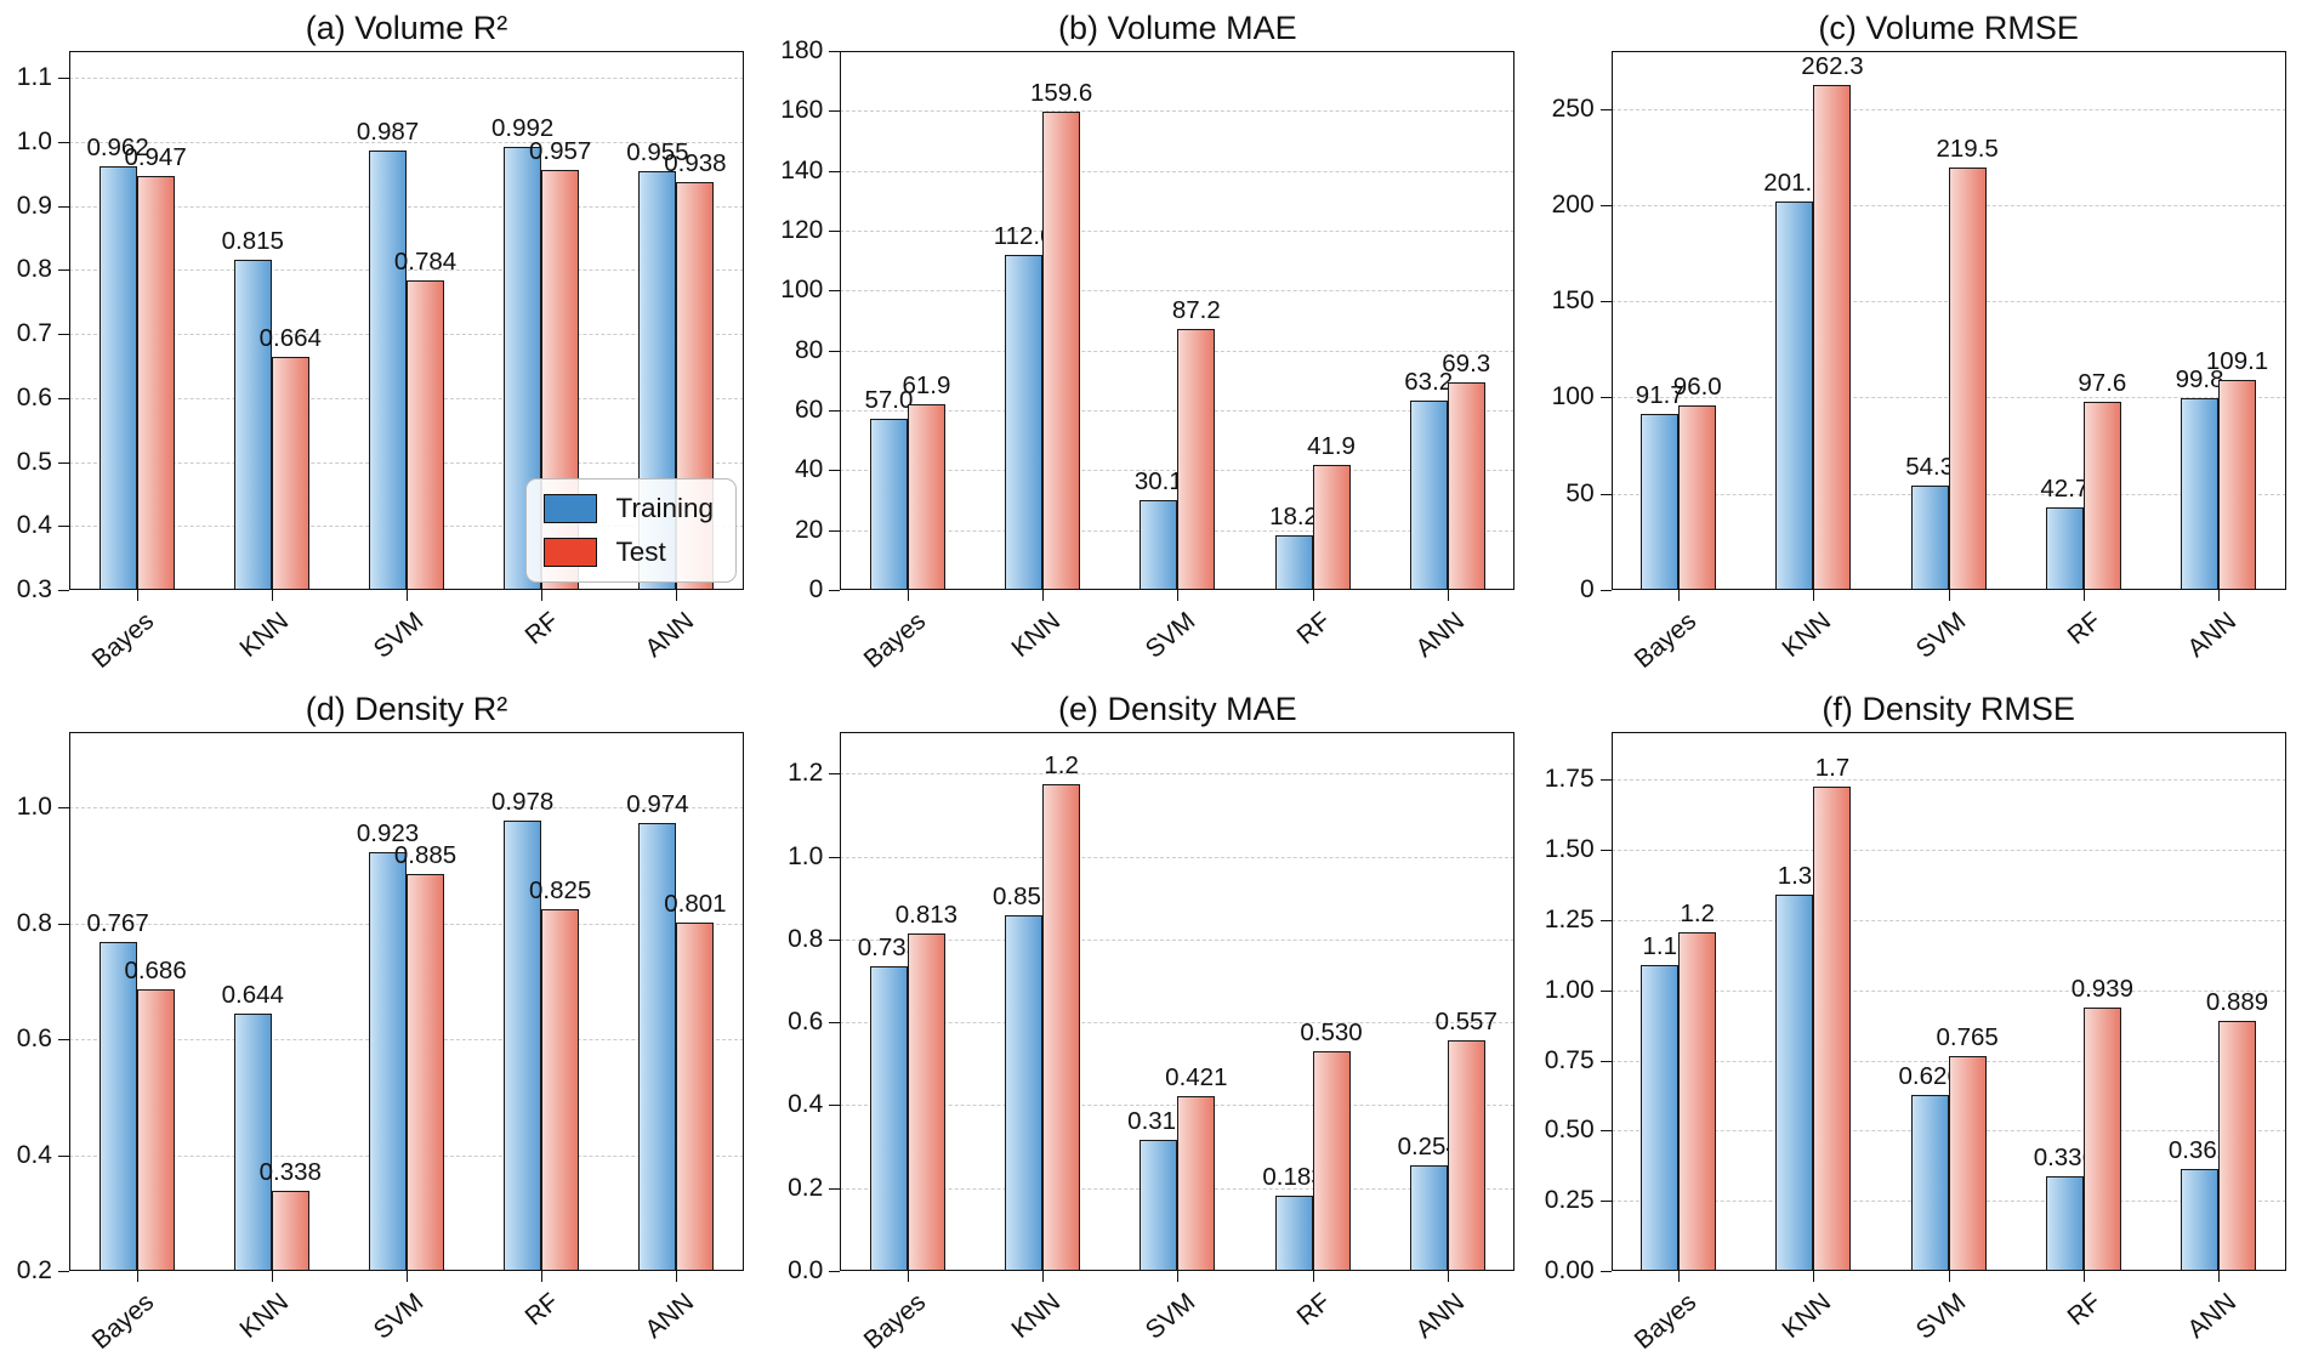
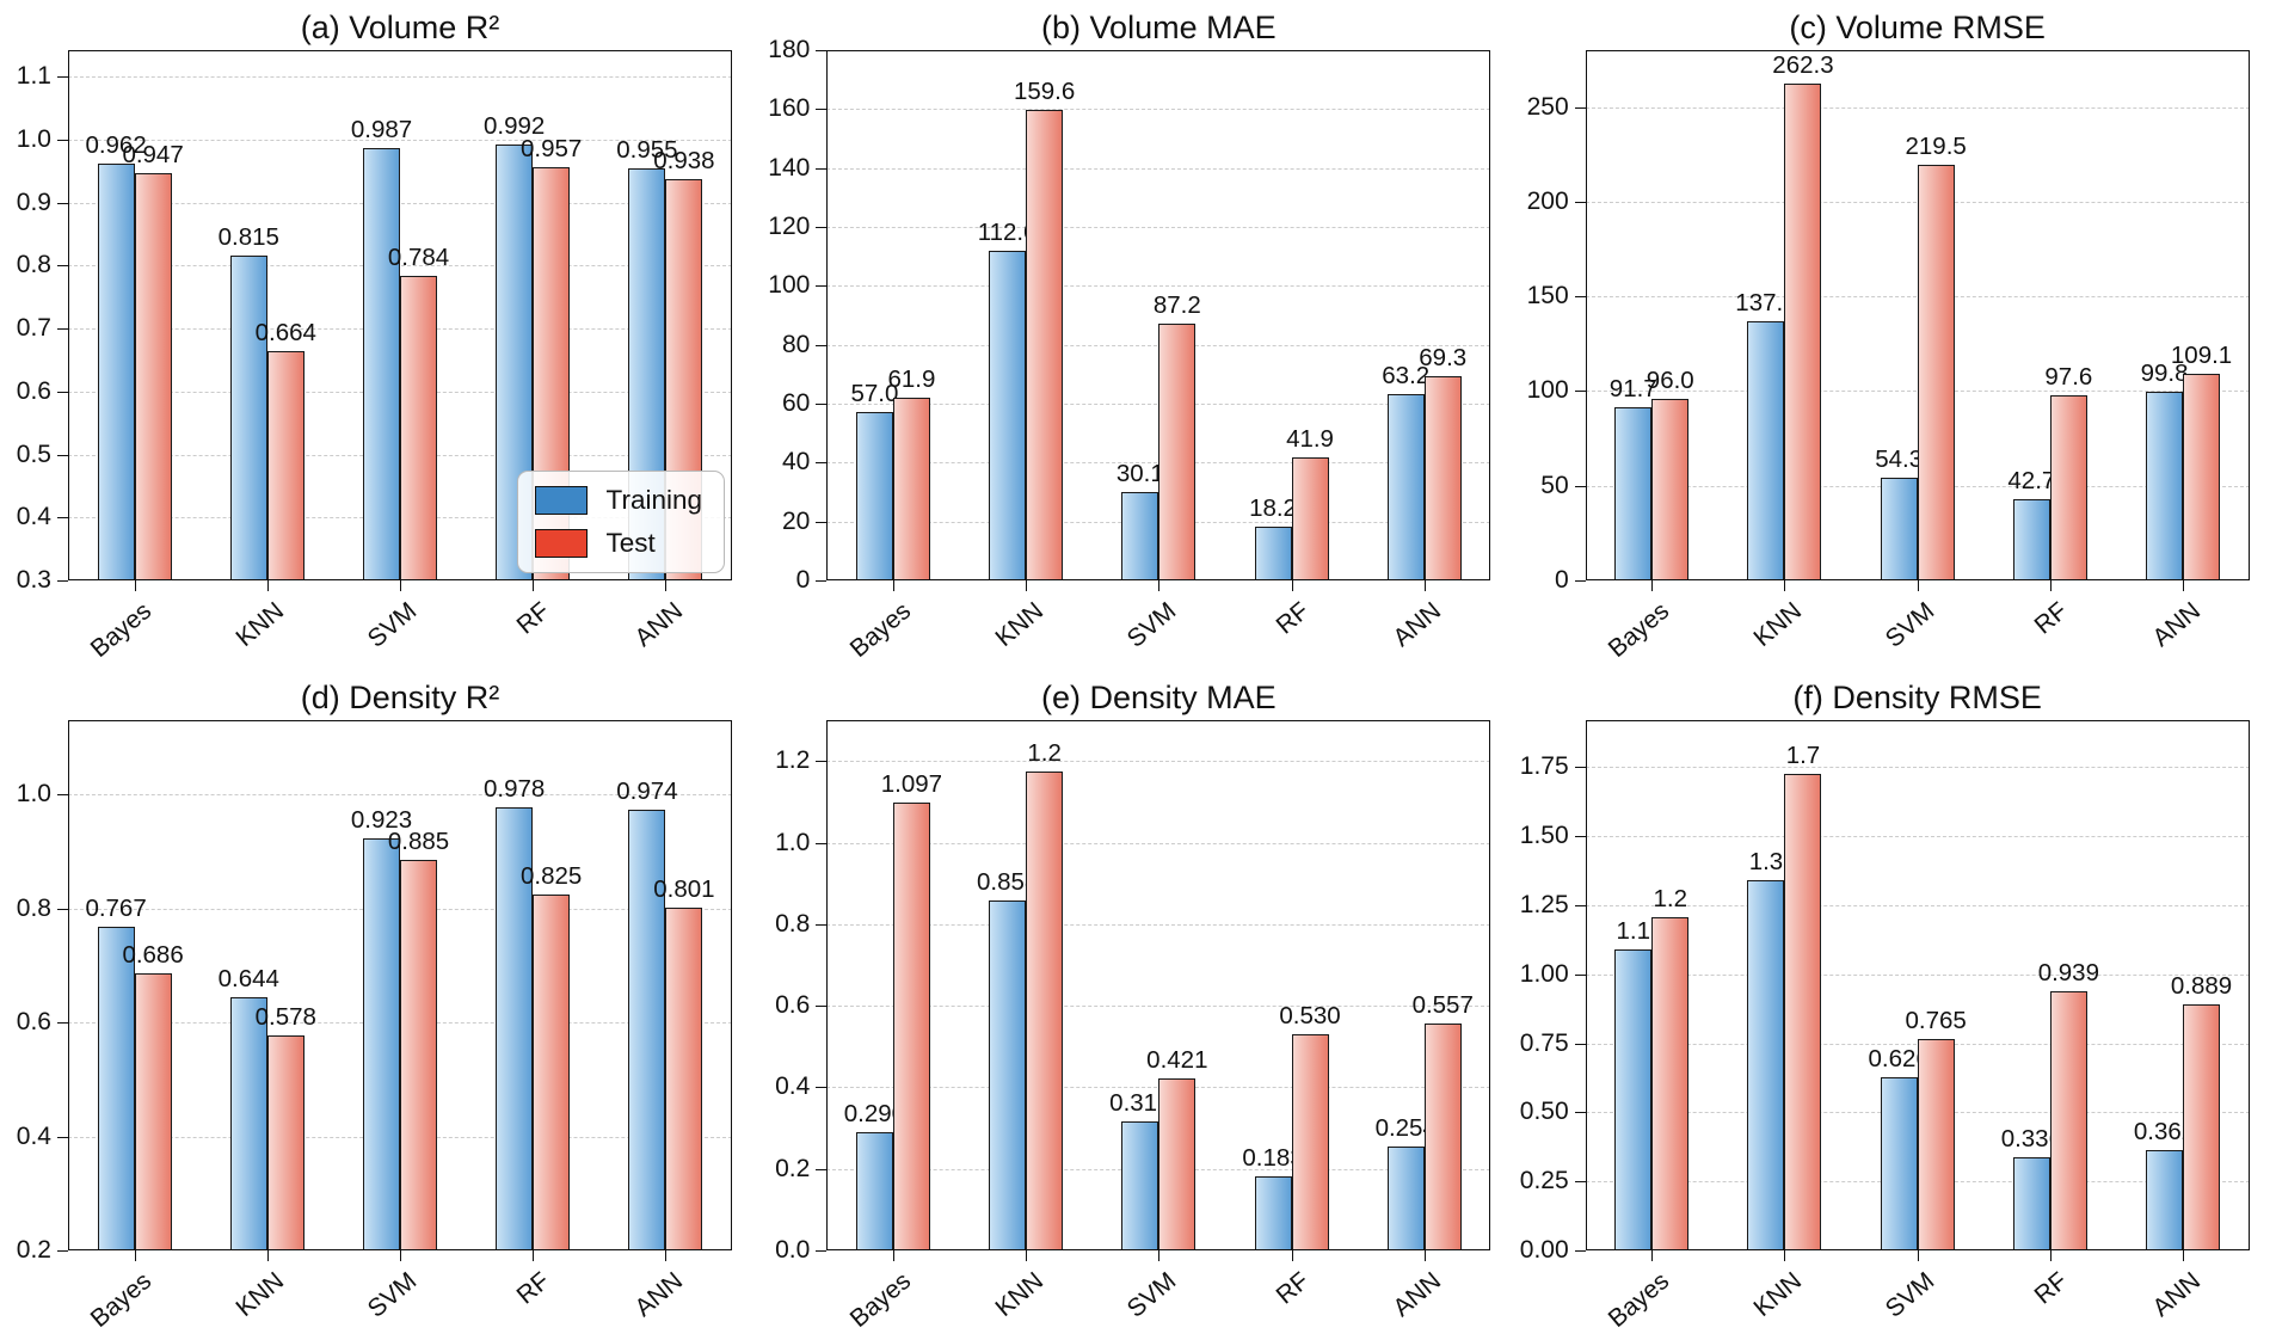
(c) Volume RMSE/Training/KNN: 201.8 -> 137.1
(d) Density R²/Test/KNN: 0.338 -> 0.578
(e) Density MAE/Training/Bayes: 0.735 -> 0.290
(e) Density MAE/Test/Bayes: 0.813 -> 1.097
